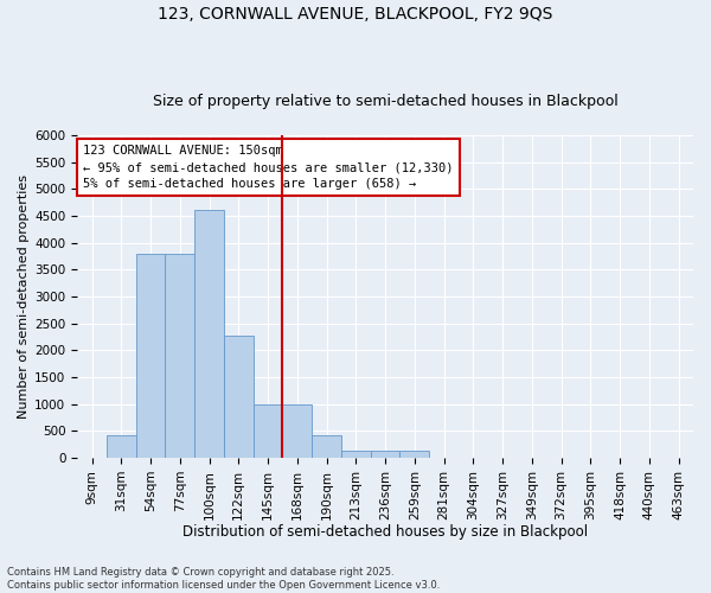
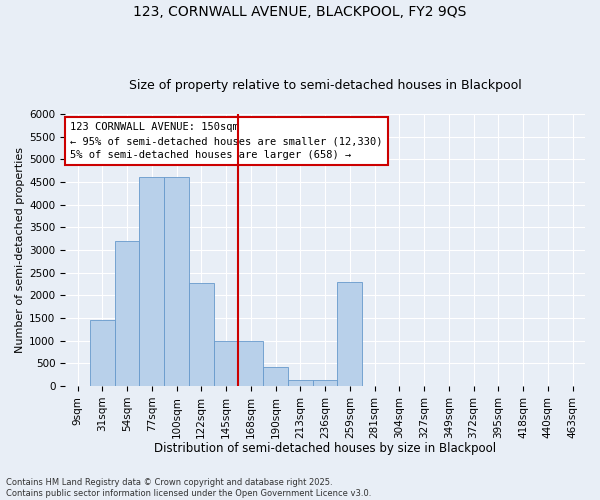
31sqm: 420 -> 1450
54sqm: 3800 -> 3200
77sqm: 3800 -> 4600
259sqm: 130 -> 2300
